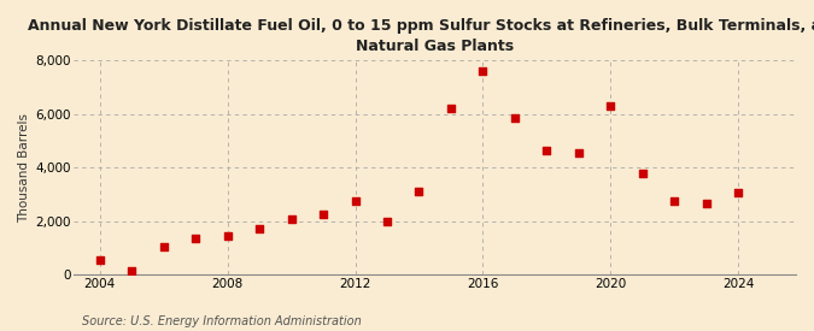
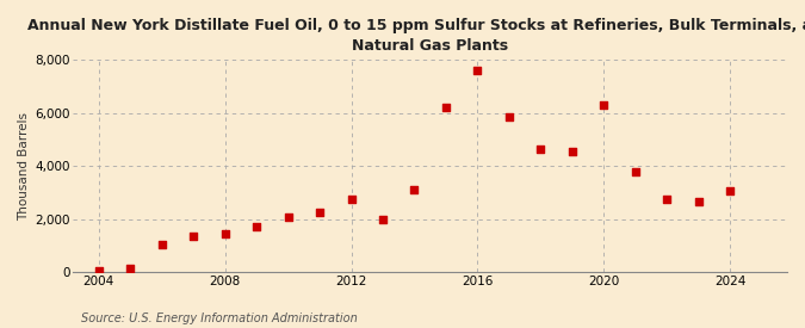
2004: 550 -> 50
